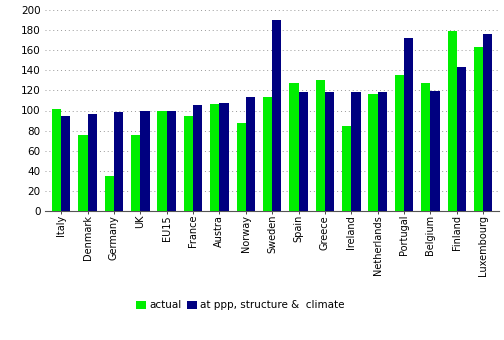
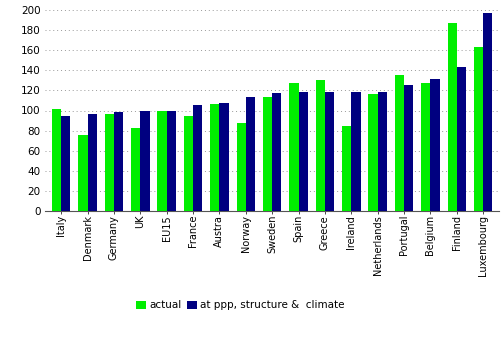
actual/Germany: 35 -> 97
actual/UK: 76 -> 83
at ppp, structure & climate/Sweden: 190 -> 117
at ppp, structure & climate/Portugal: 172 -> 125
at ppp, structure & climate/Belgium: 119 -> 131
actual/Finland: 179 -> 187
at ppp, structure & climate/Luxembourg: 176 -> 197
